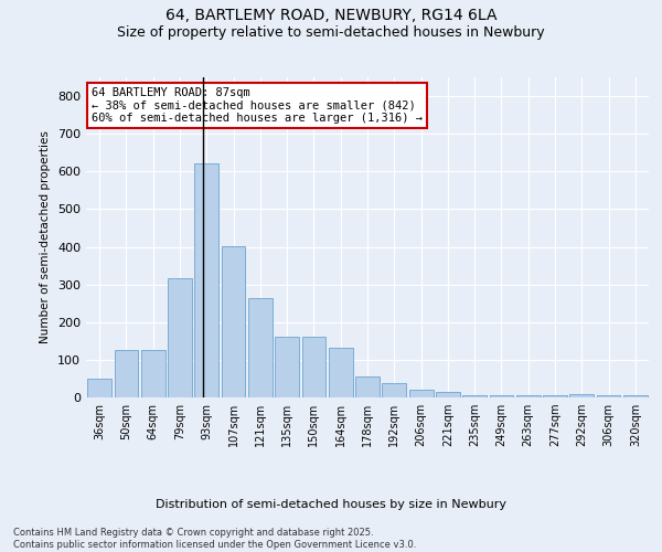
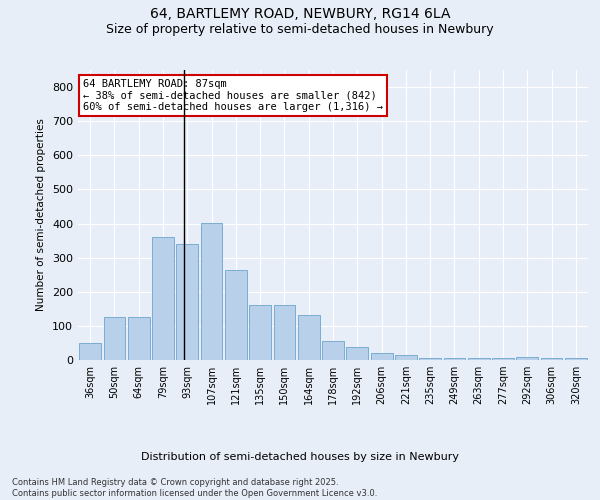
79sqm: 318 -> 360
93sqm: 622 -> 340
